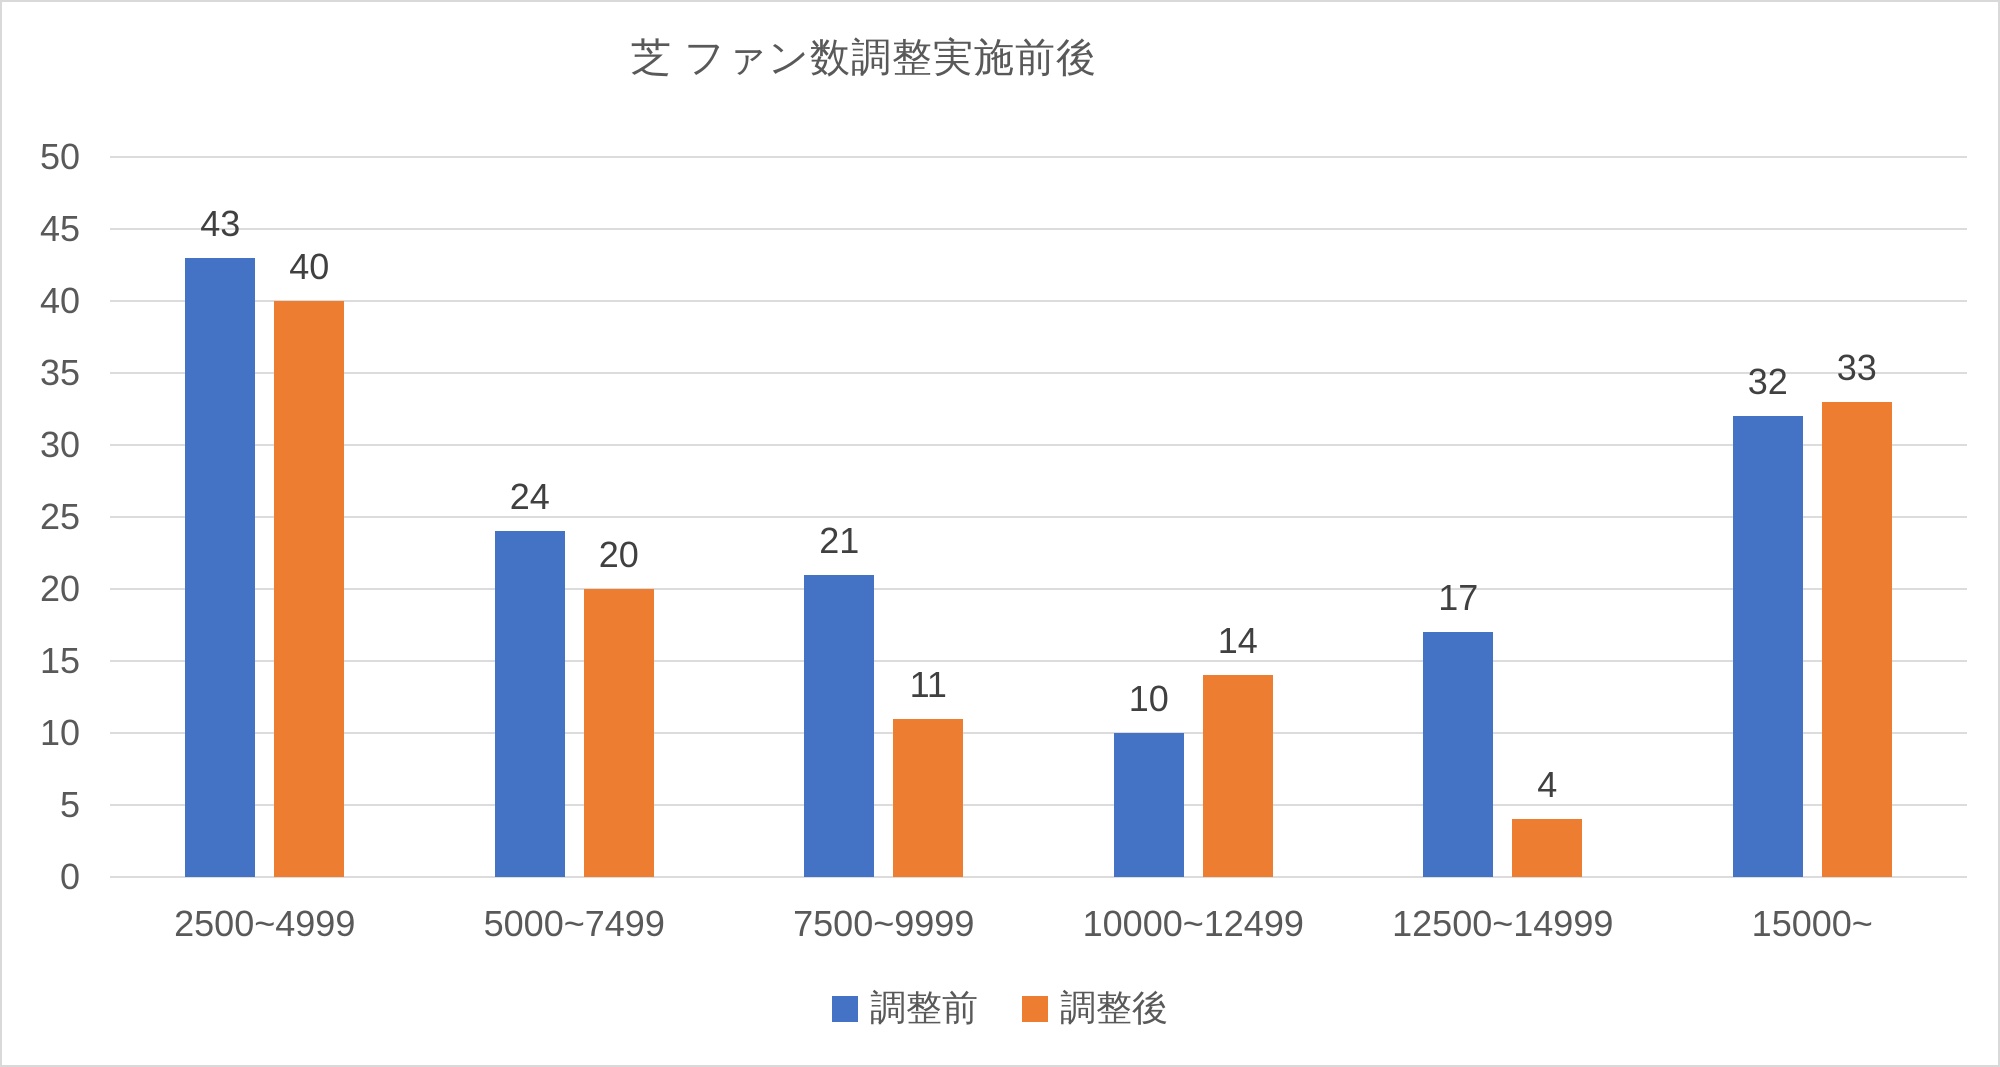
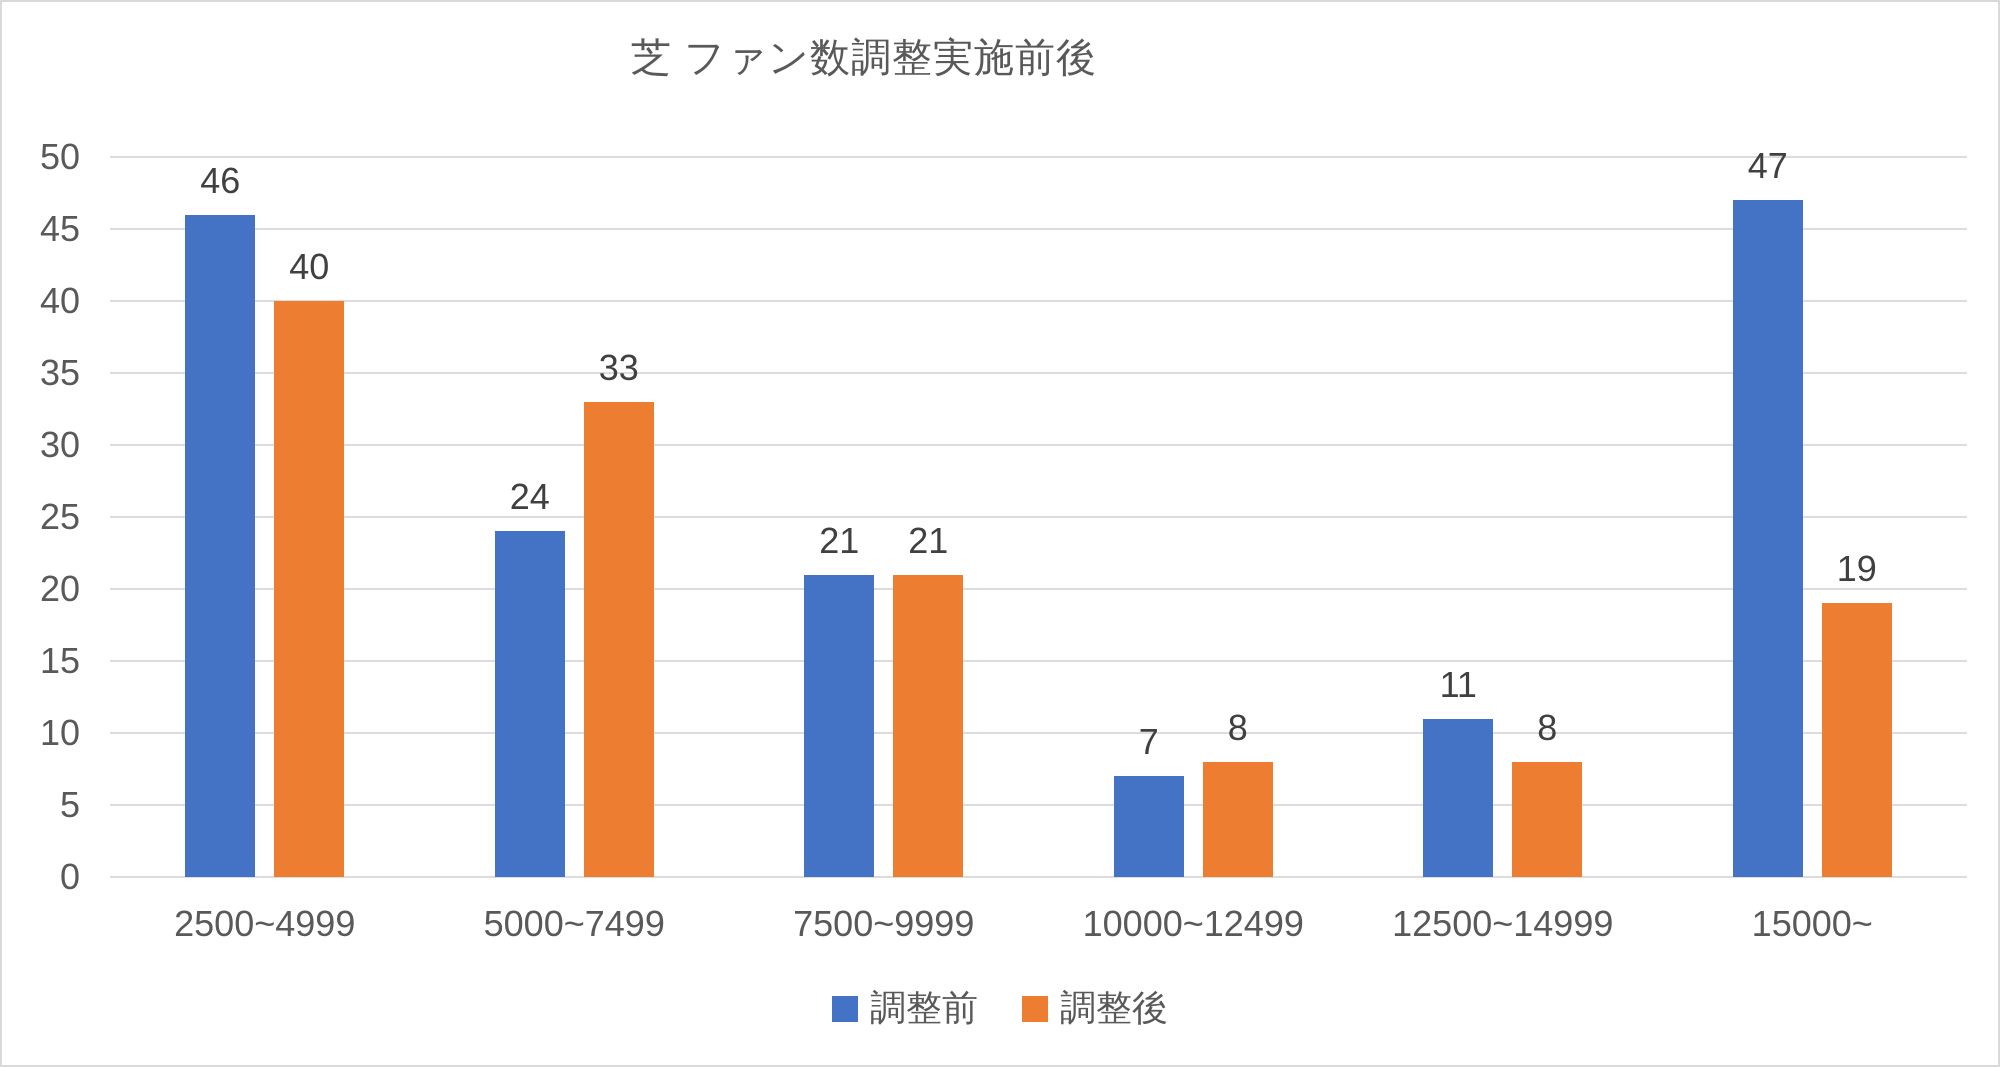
調整前/2500~4999: 43 -> 46
調整後/5000~7499: 20 -> 33
調整後/7500~9999: 11 -> 21
調整前/10000~12499: 10 -> 7
調整後/10000~12499: 14 -> 8
調整前/12500~14999: 17 -> 11
調整後/12500~14999: 4 -> 8
調整前/15000~: 32 -> 47
調整後/15000~: 33 -> 19
